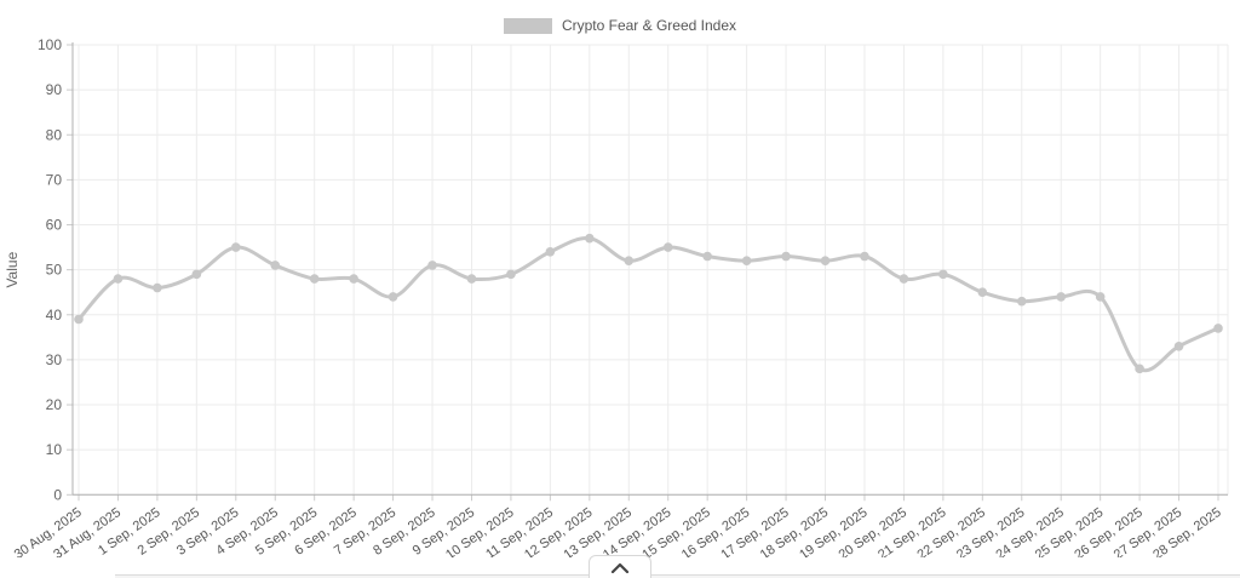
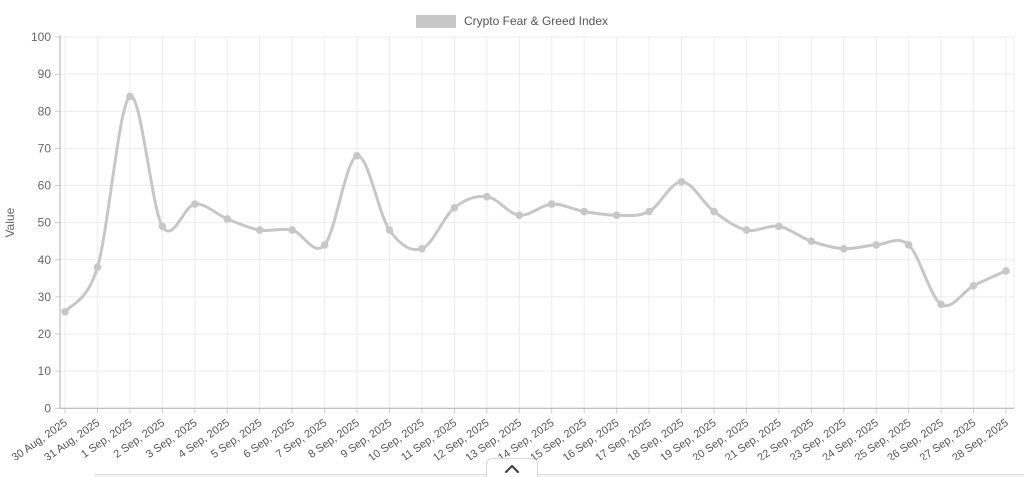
30 Aug, 2025: 39 -> 26
31 Aug, 2025: 48 -> 38
1 Sep, 2025: 46 -> 84
8 Sep, 2025: 51 -> 68
10 Sep, 2025: 49 -> 43
18 Sep, 2025: 52 -> 61
